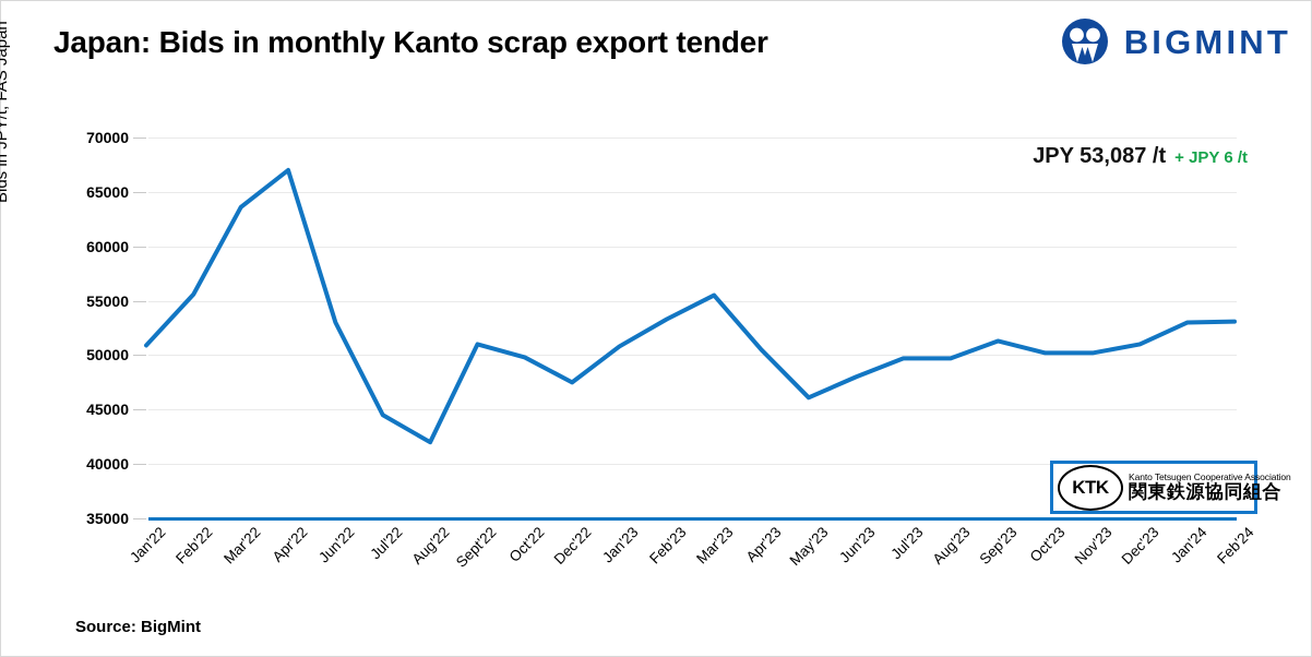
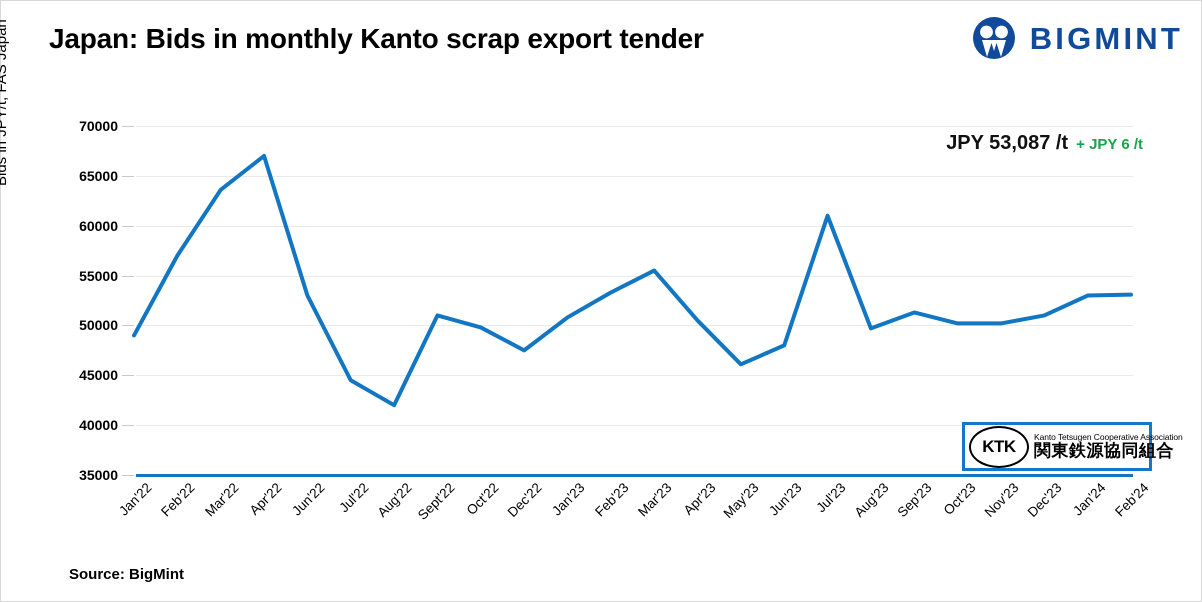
Jan'22: 51000 -> 49000
Feb'22: 56000 -> 57000
Jul'23: 50000 -> 61000
